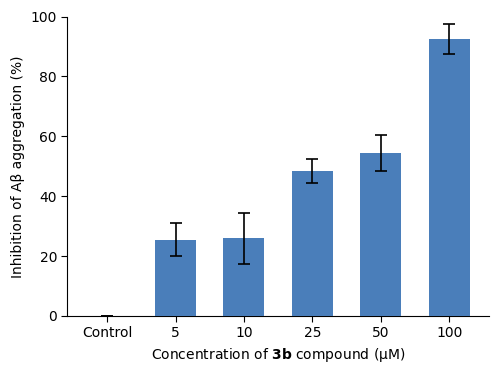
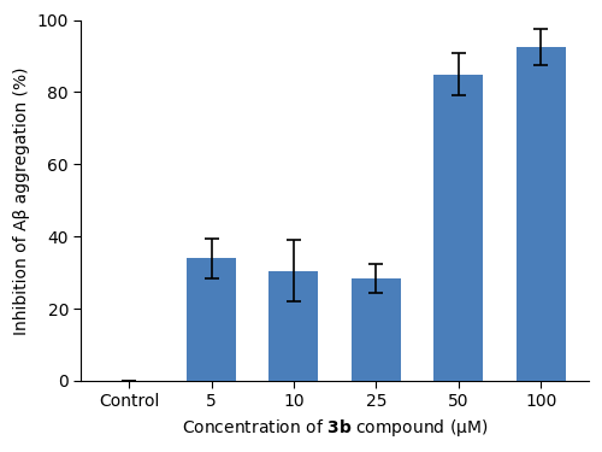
5: 25.5 -> 34.0
10: 26.0 -> 30.5
25: 48.5 -> 28.5
50: 54.5 -> 85.0
